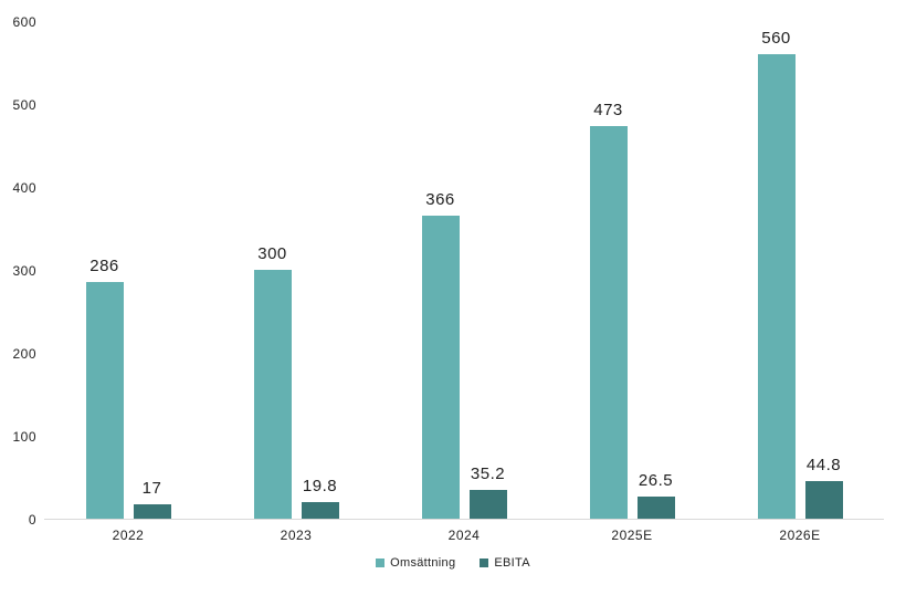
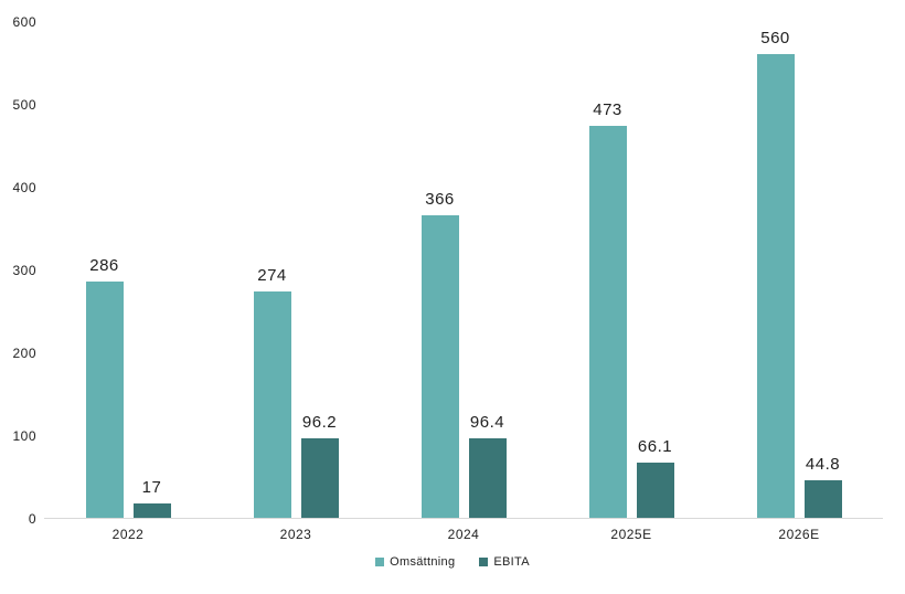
Omsättning/2023: 300 -> 274
EBITA/2023: 19.8 -> 96.2
EBITA/2024: 35.2 -> 96.4
EBITA/2025E: 26.5 -> 66.1
